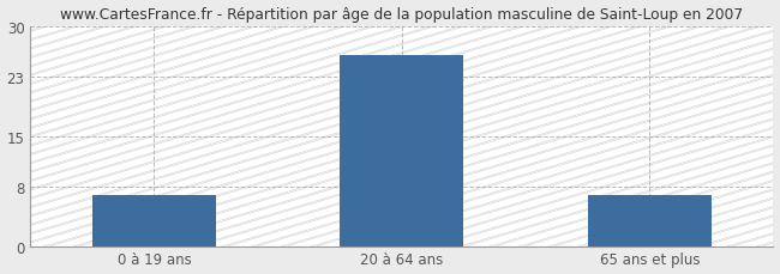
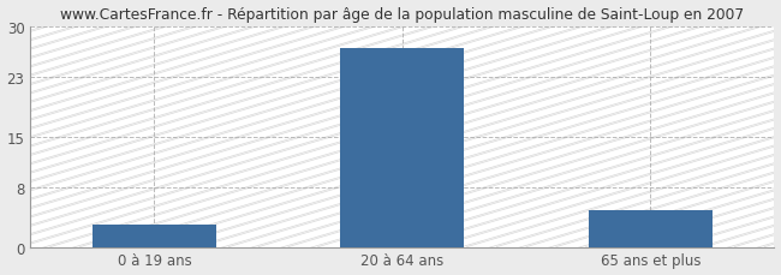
0 à 19 ans: 7 -> 3
20 à 64 ans: 26 -> 27
65 ans et plus: 7 -> 5
